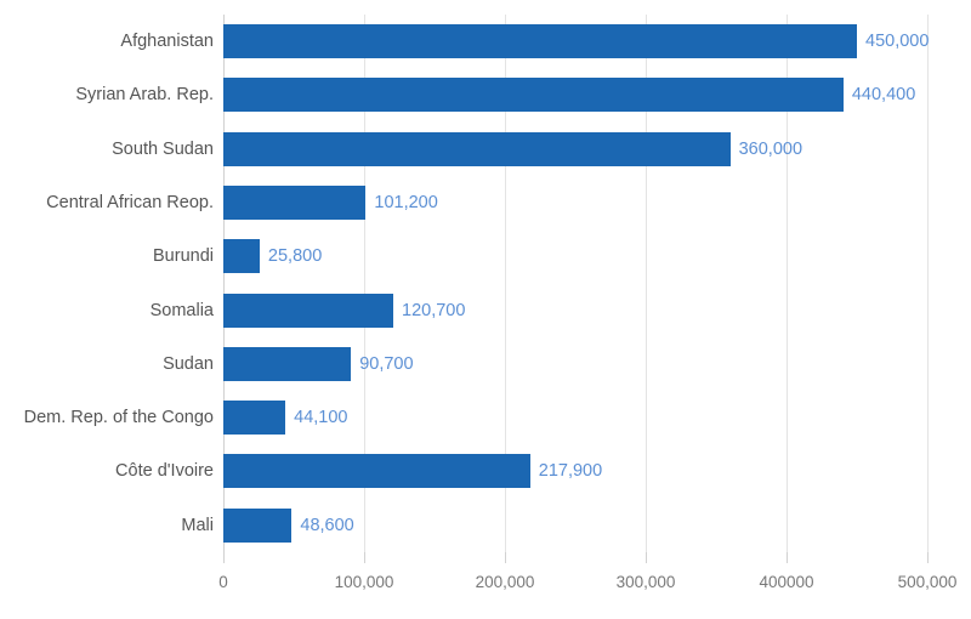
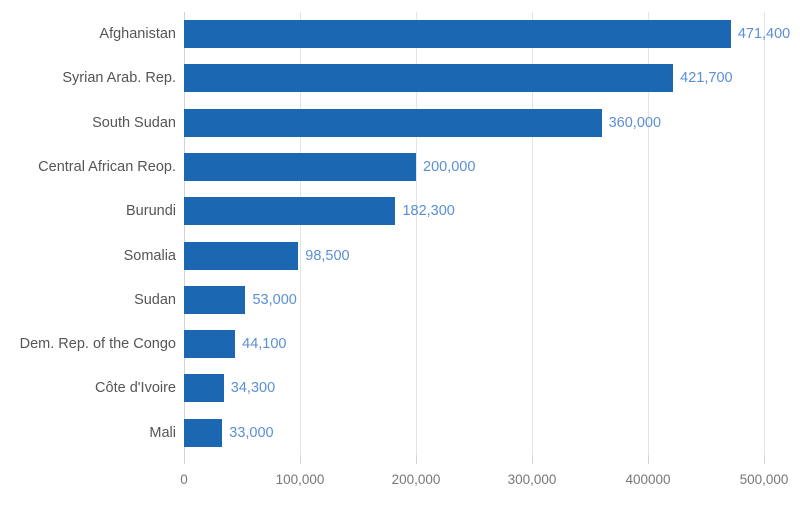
Afghanistan: 450,000 -> 471,400
Syrian Arab. Rep.: 440,400 -> 421,700
Central African Reop.: 101,200 -> 200,000
Burundi: 25,800 -> 182,300
Somalia: 120,700 -> 98,500
Sudan: 90,700 -> 53,000
Côte d'Ivoire: 217,900 -> 34,300
Mali: 48,600 -> 33,000
